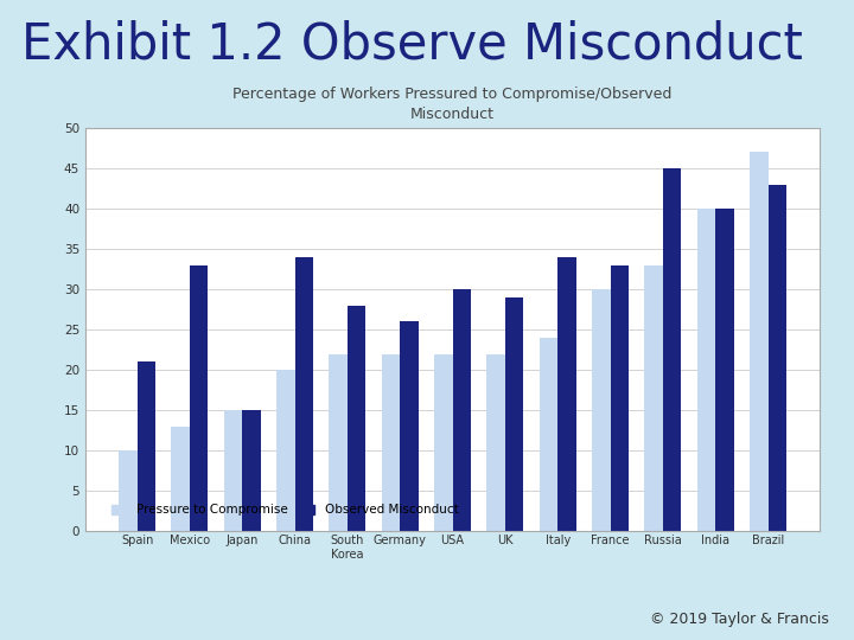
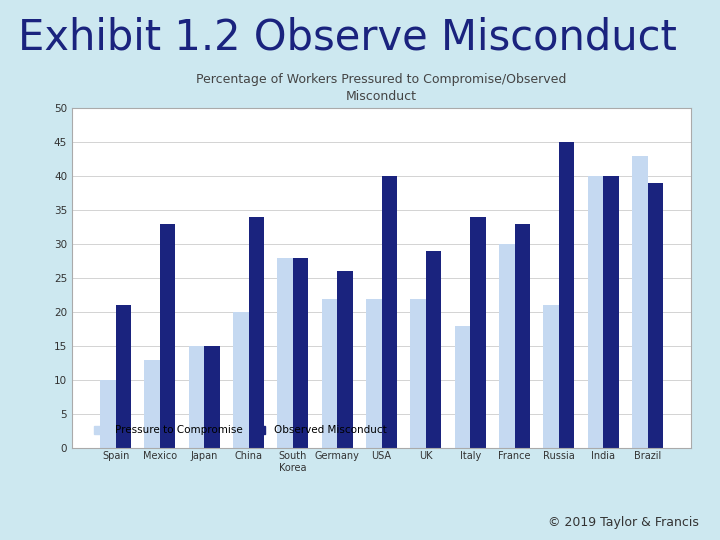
Pressure to Compromise/South Korea: 22 -> 28
Observed Misconduct/USA: 30 -> 40
Pressure to Compromise/Italy: 24 -> 18
Pressure to Compromise/Russia: 33 -> 21
Pressure to Compromise/Brazil: 47 -> 43
Observed Misconduct/Brazil: 43 -> 39
